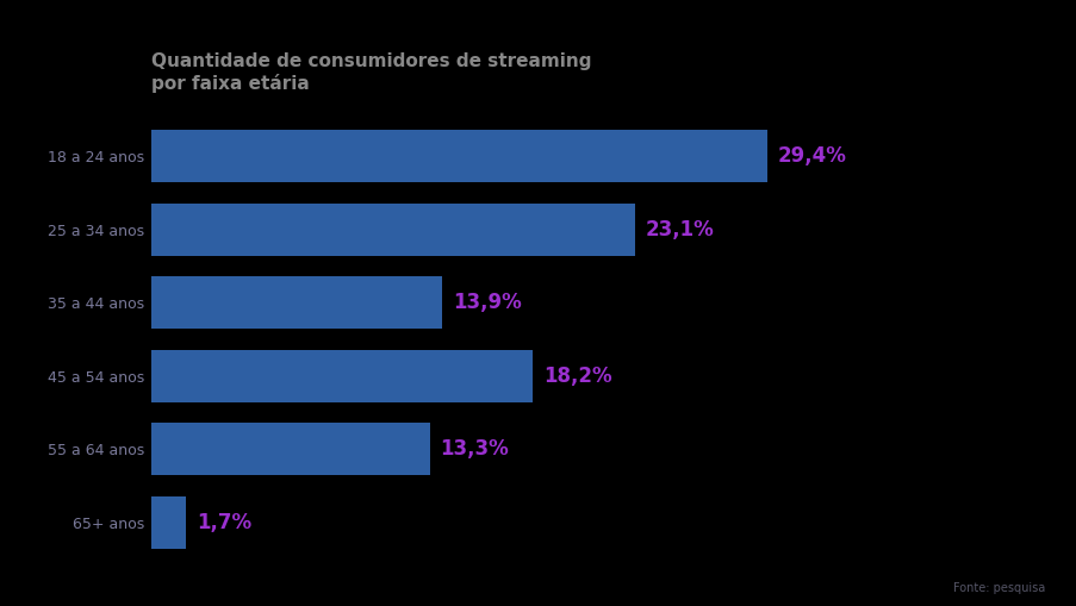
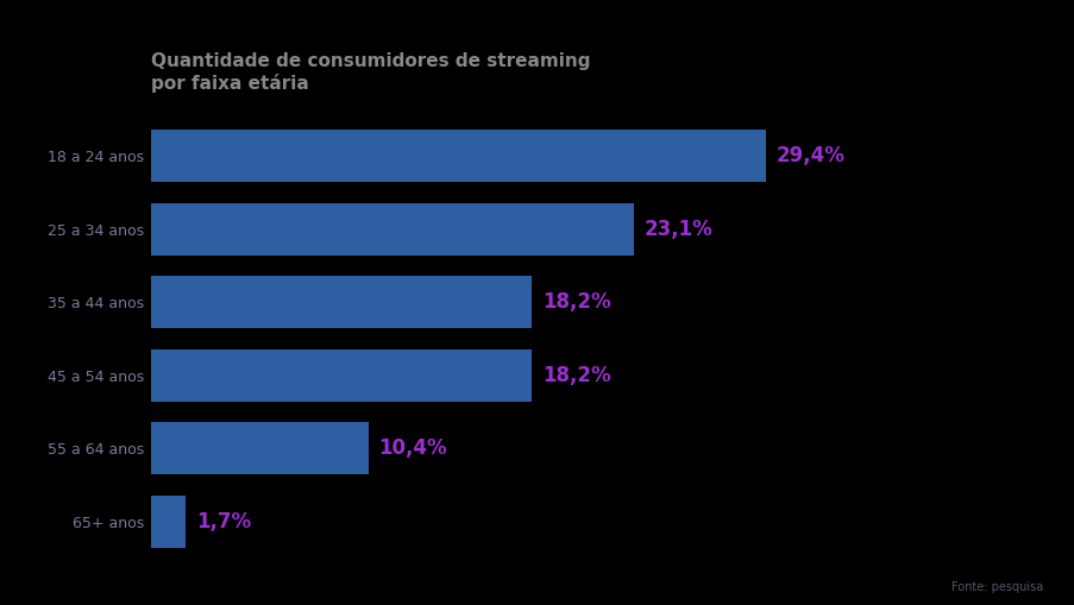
35 a 44 anos: 13,9% -> 18,2%
55 a 64 anos: 13,3% -> 10,4%
